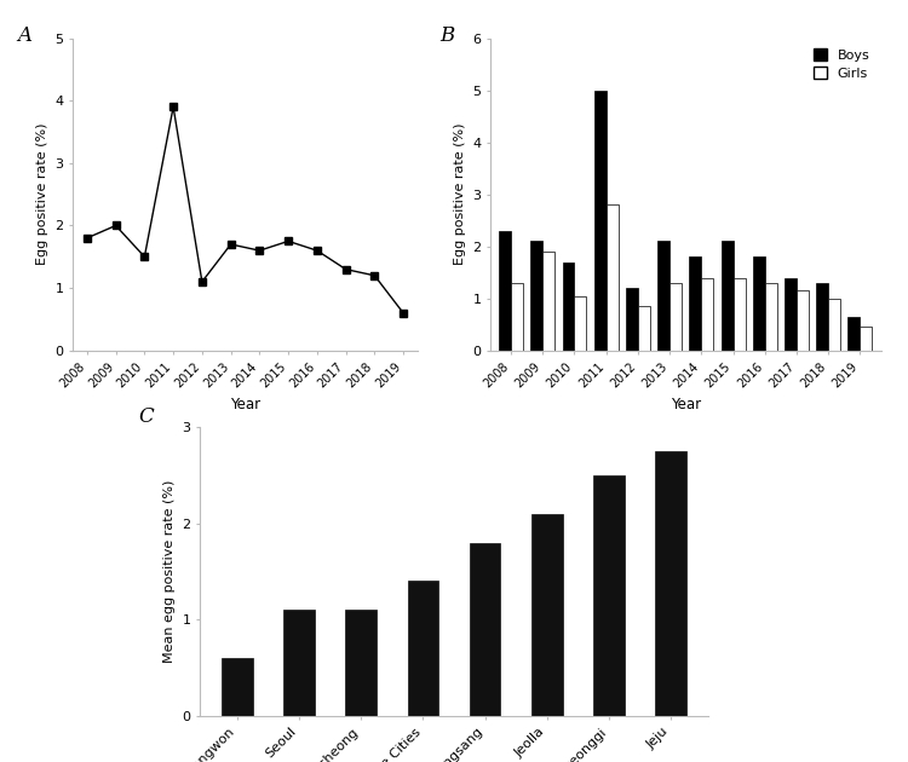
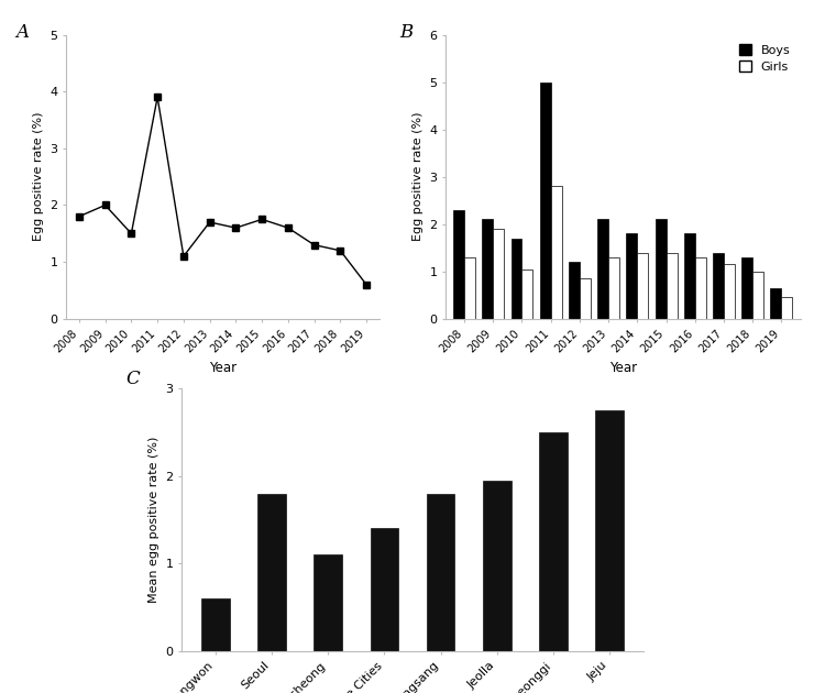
Seoul: 1.10 -> 1.80
Jeolla: 2.10 -> 1.94
